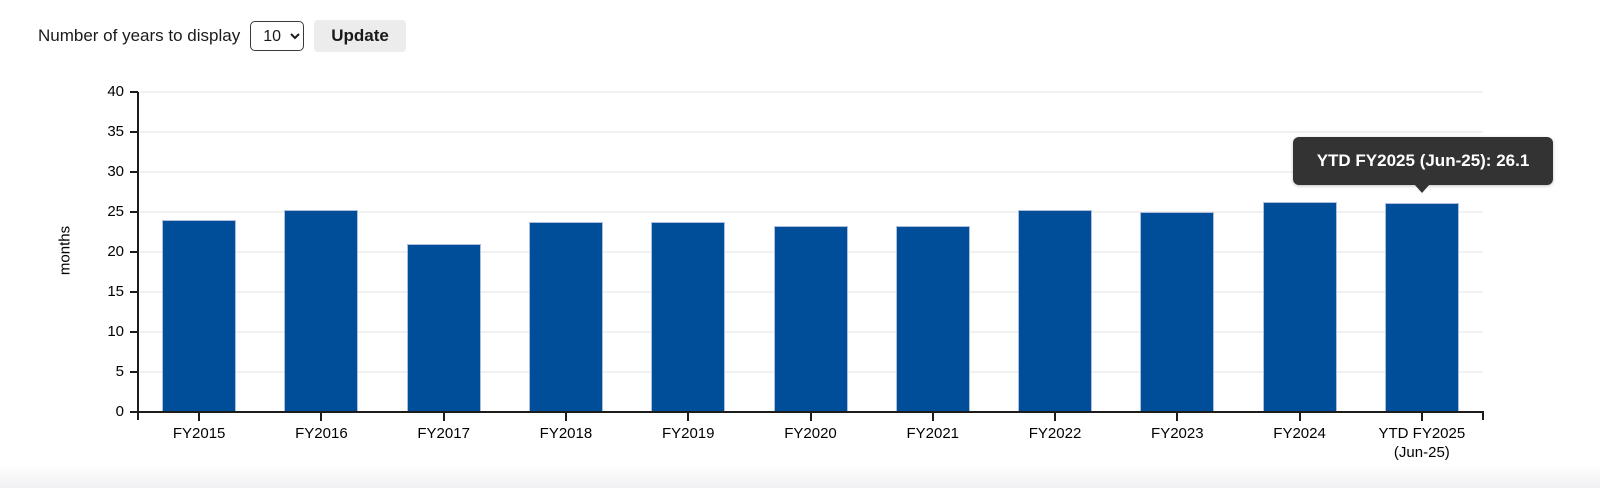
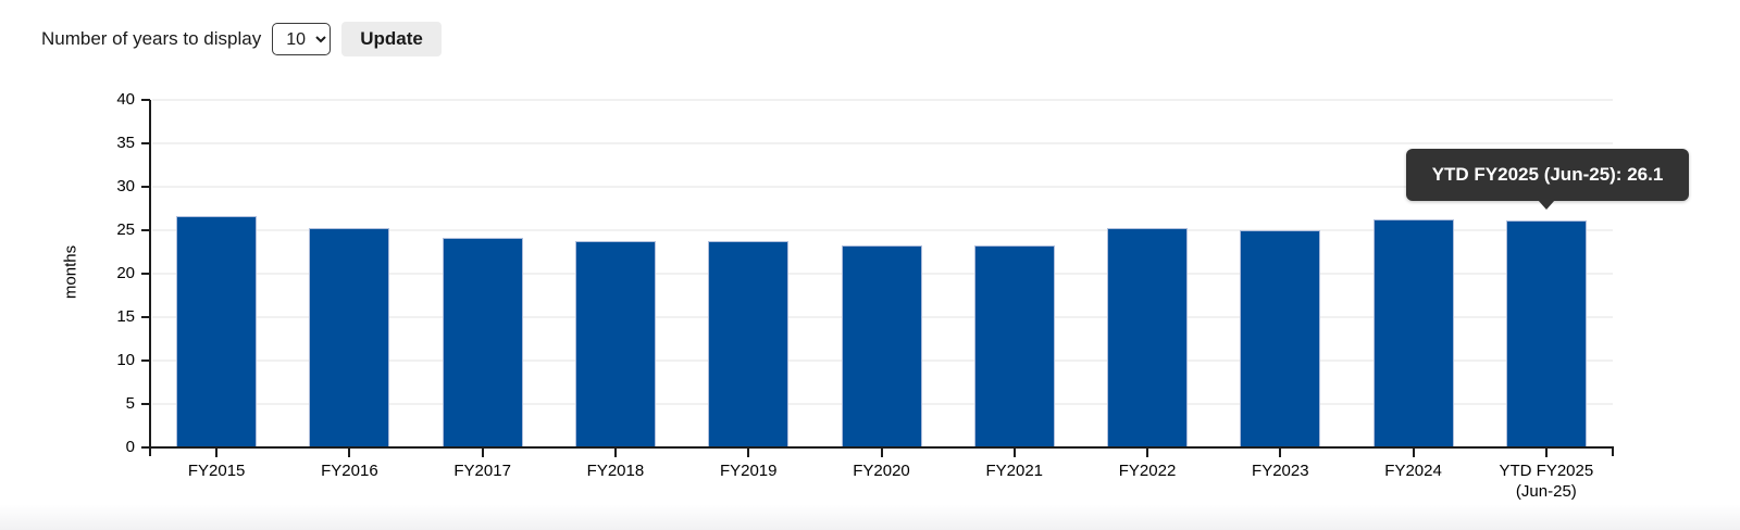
FY2015: 24 -> 27
FY2017: 21 -> 24
